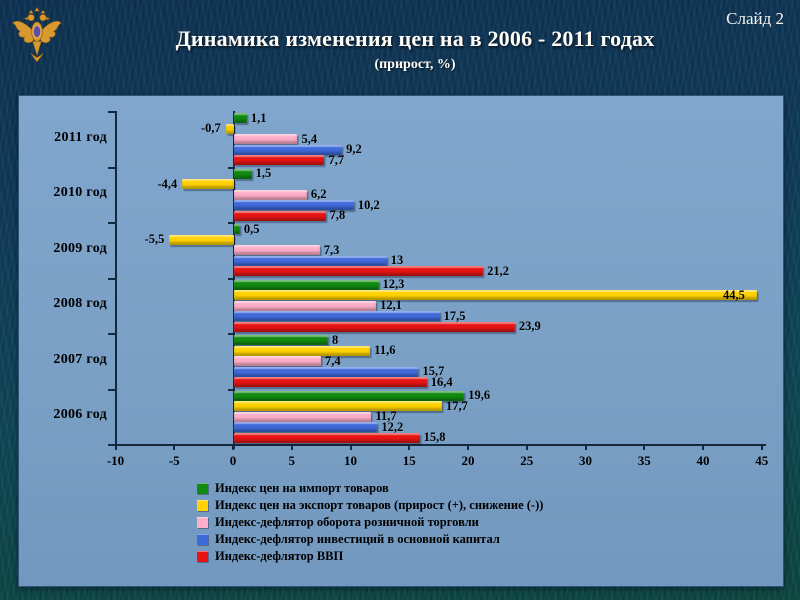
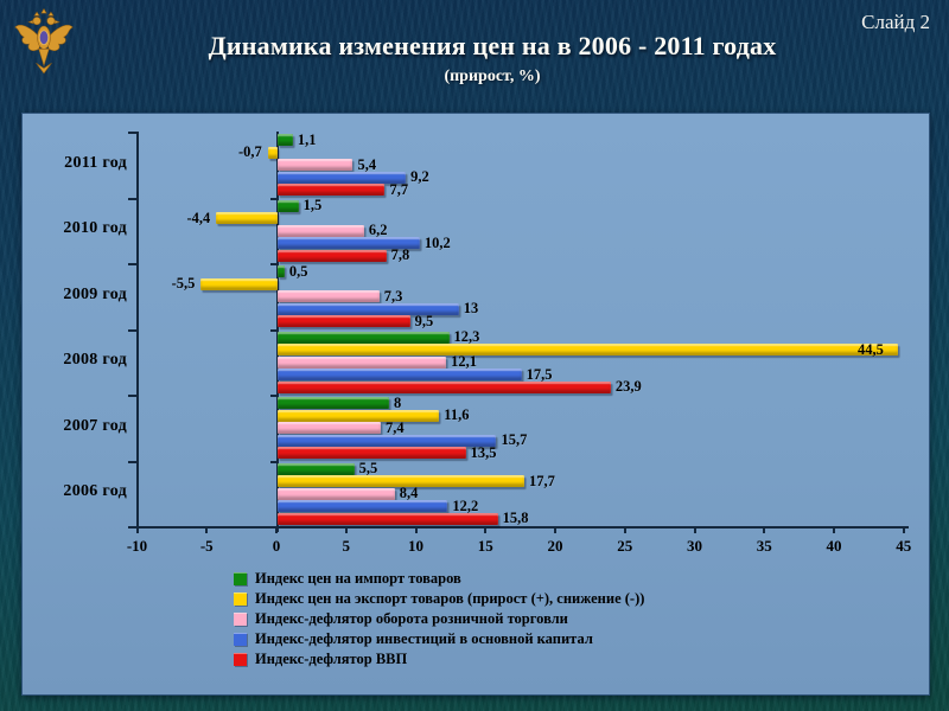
Индекс-дефлятор ВВП/2009 год: 21,2 -> 9,5
Индекс-дефлятор ВВП/2007 год: 16,4 -> 13,5
Индекс цен на импорт товаров/2006 год: 19,6 -> 5,5
Индекс-дефлятор оборота розничной торговли/2006 год: 11,7 -> 8,4
